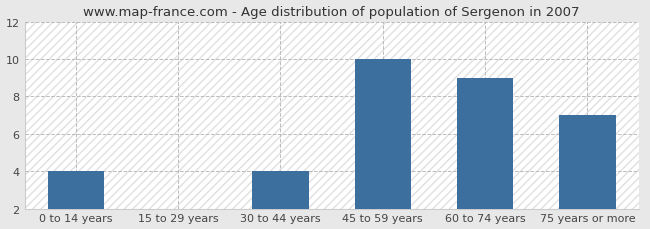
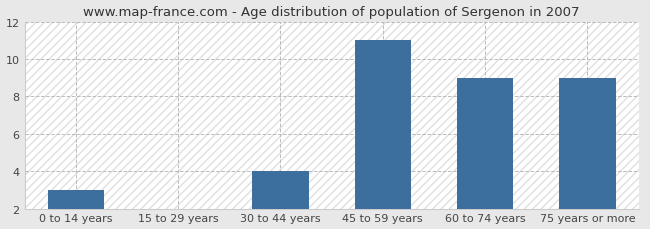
0 to 14 years: 4 -> 3
45 to 59 years: 10 -> 11
75 years or more: 7 -> 9
